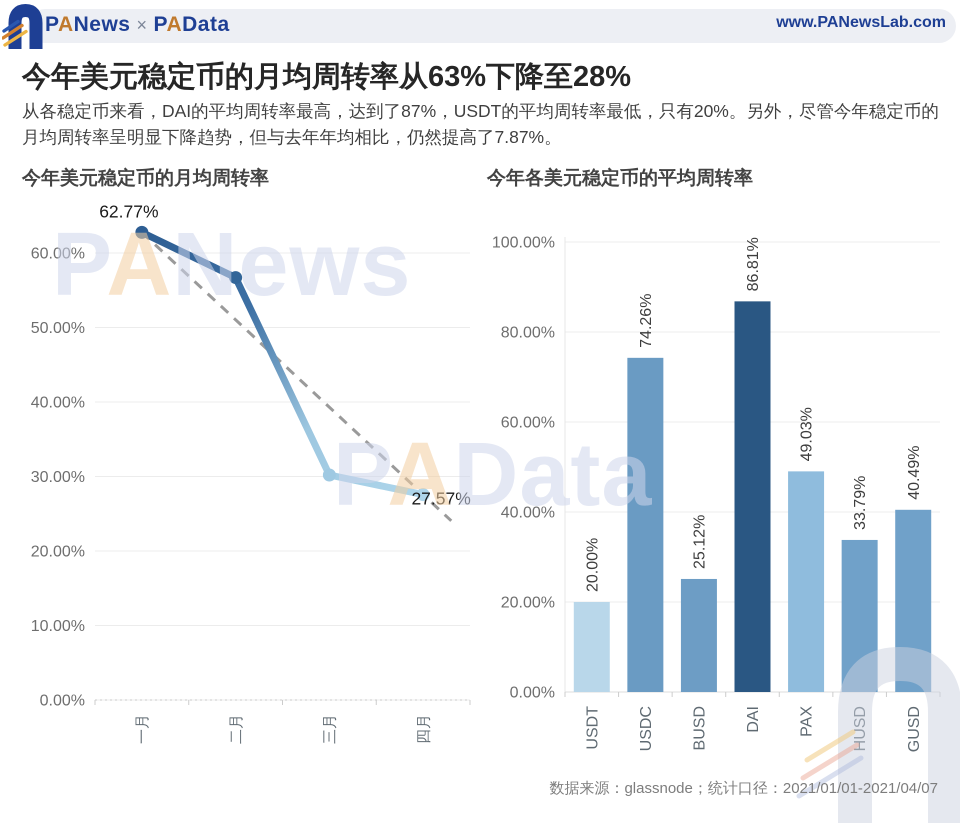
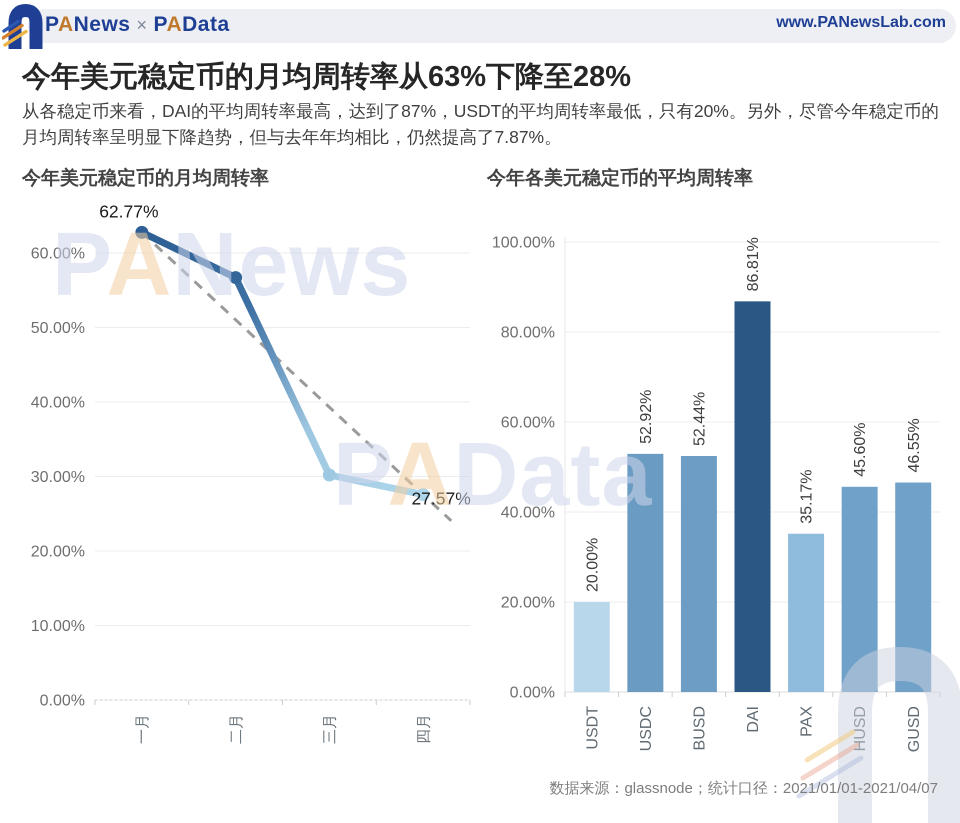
今年各美元稳定币的平均周转率/USDC: 74.26% -> 52.92%
今年各美元稳定币的平均周转率/BUSD: 25.12% -> 52.44%
今年各美元稳定币的平均周转率/PAX: 49.03% -> 35.17%
今年各美元稳定币的平均周转率/HUSD: 33.79% -> 45.60%
今年各美元稳定币的平均周转率/GUSD: 40.49% -> 46.55%
